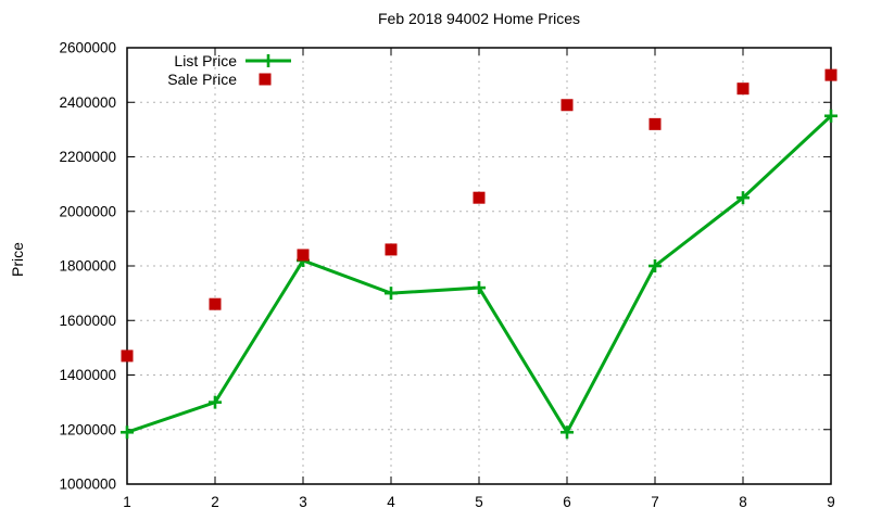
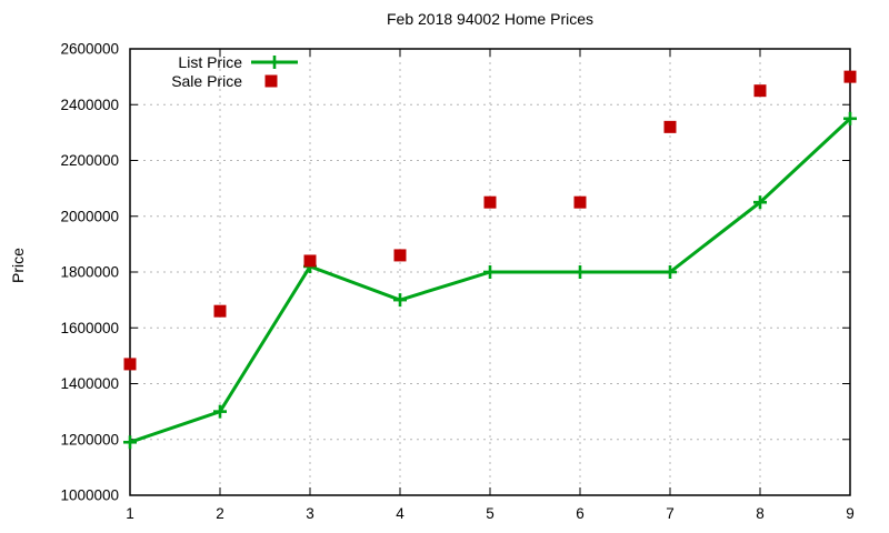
List Price/5: 1720000 -> 1800000
List Price/6: 1190000 -> 1800000
Sale Price/6: 2390000 -> 2050000
